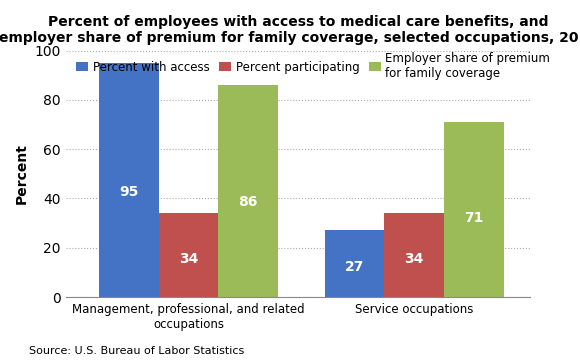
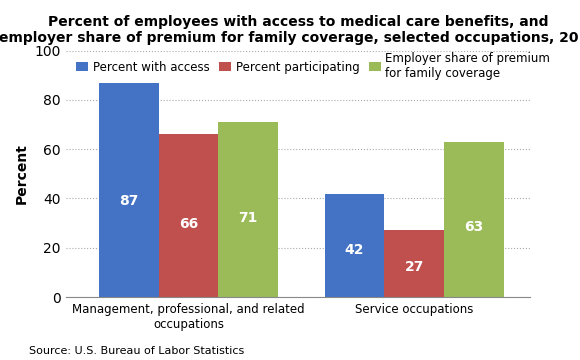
Percent with access/Management, professional, and related occupations: 95 -> 87
Percent participating/Management, professional, and related occupations: 34 -> 66
Employer share of premium for family coverage/Management, professional, and related occupations: 86 -> 71
Percent with access/Service occupations: 27 -> 42
Percent participating/Service occupations: 34 -> 27
Employer share of premium for family coverage/Service occupations: 71 -> 63
